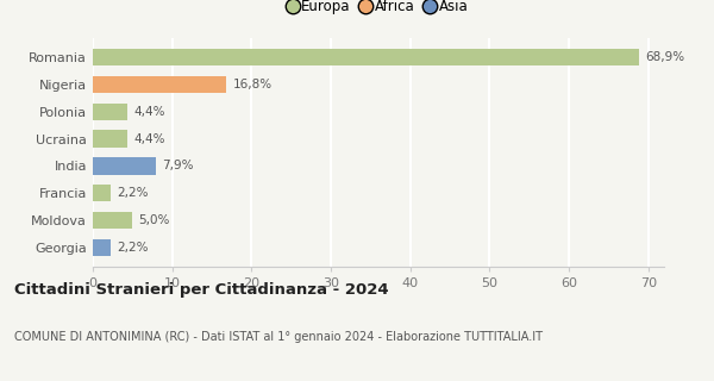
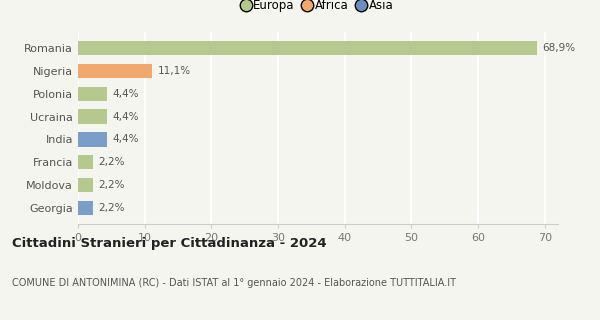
Nigeria: 16,8% -> 11,1%
India: 7,9% -> 4,4%
Moldova: 5,0% -> 2,2%
